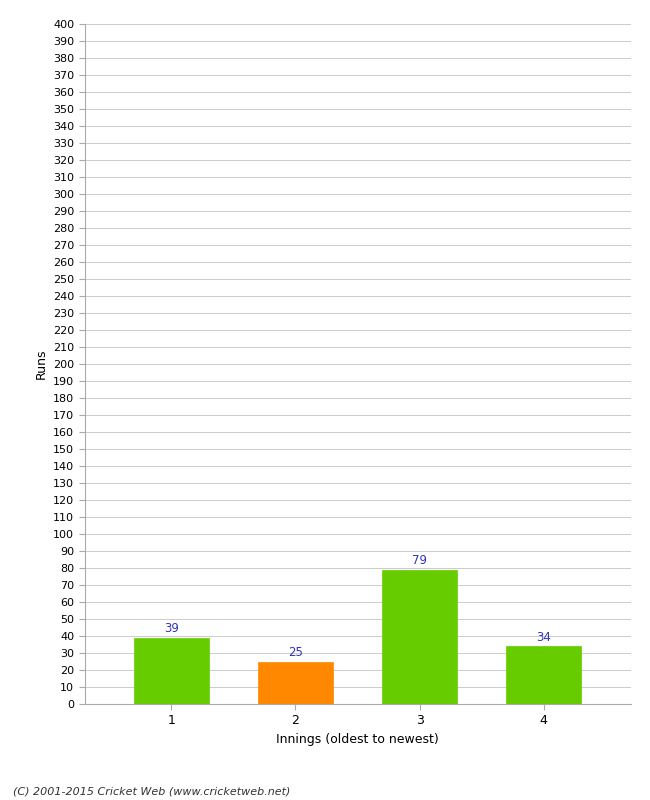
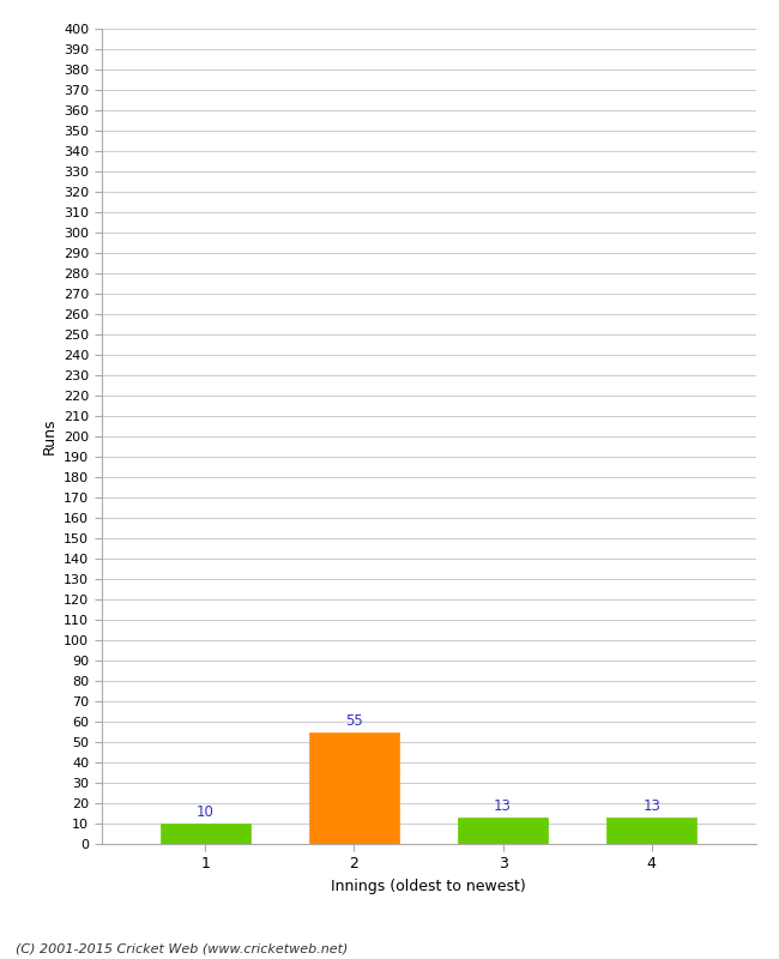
1: 39 -> 10
2: 25 -> 55
3: 79 -> 13
4: 34 -> 13
